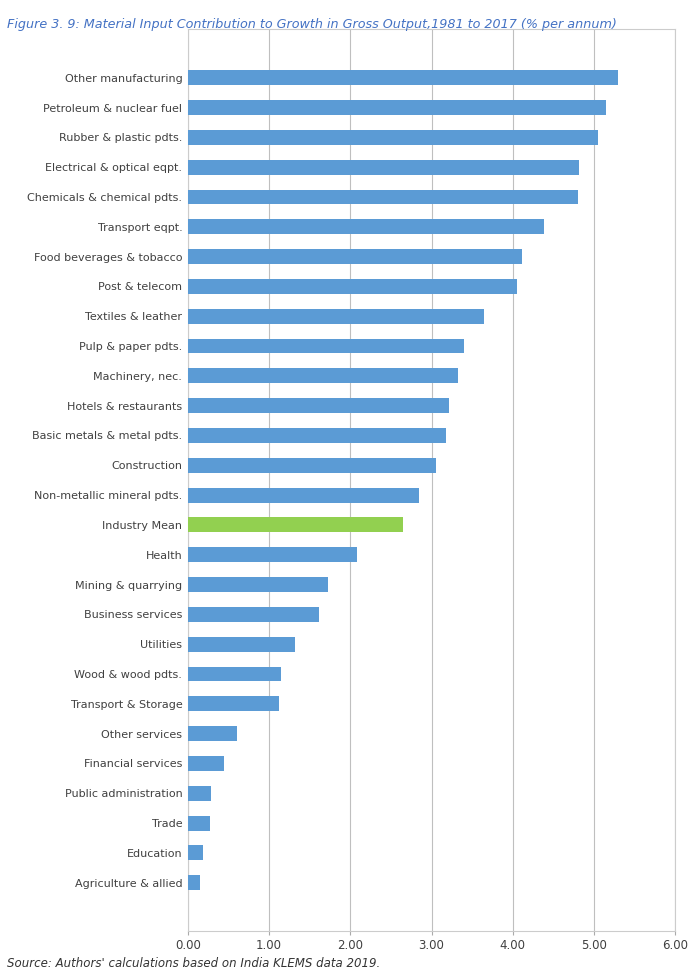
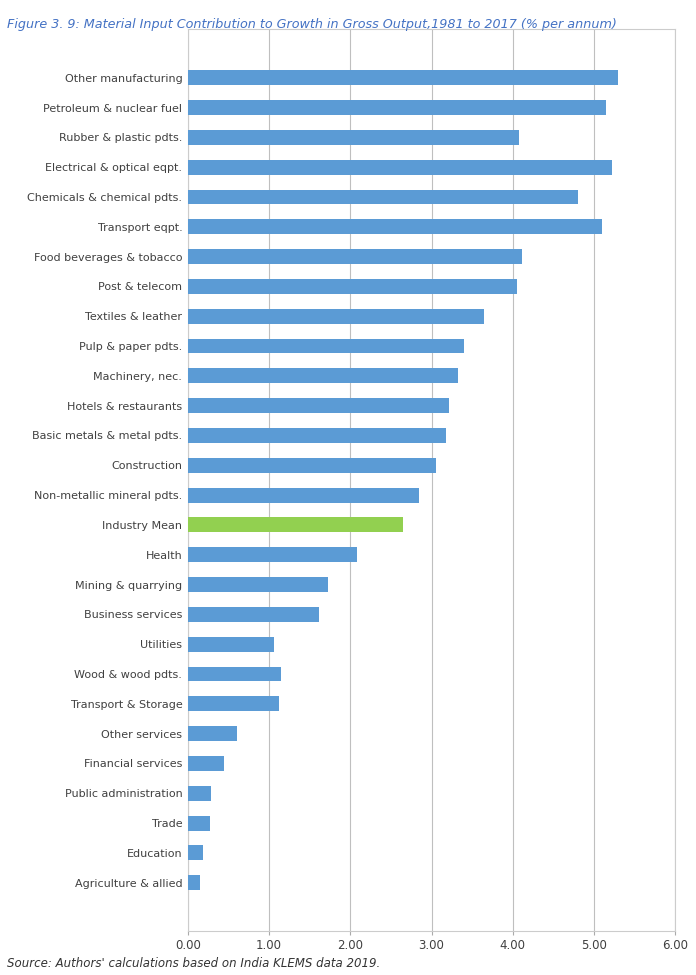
Rubber & plastic pdts.: 5.05 -> 4.08
Electrical & optical eqpt.: 4.82 -> 5.22
Transport eqpt.: 4.38 -> 5.10
Utilities: 1.32 -> 1.06
